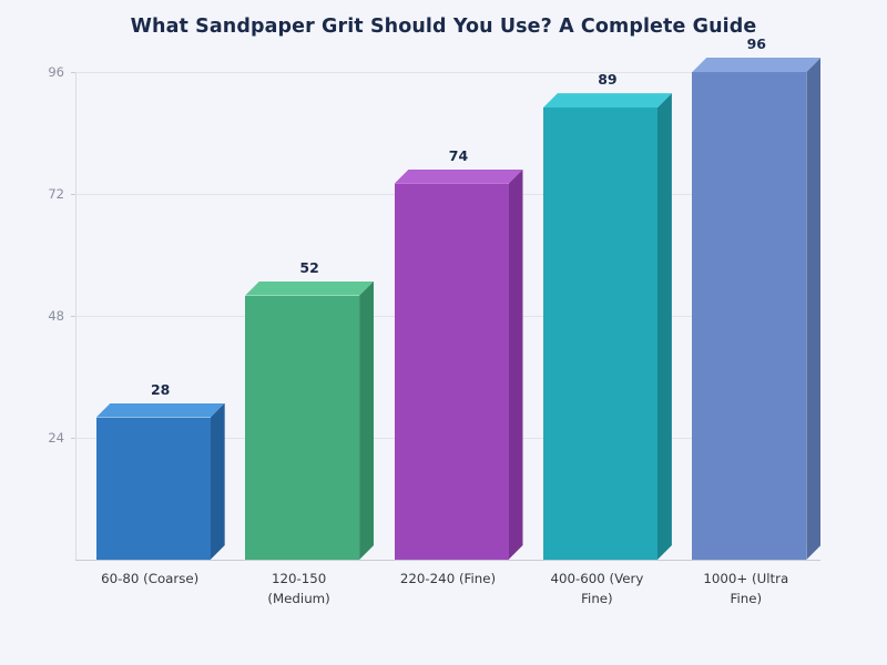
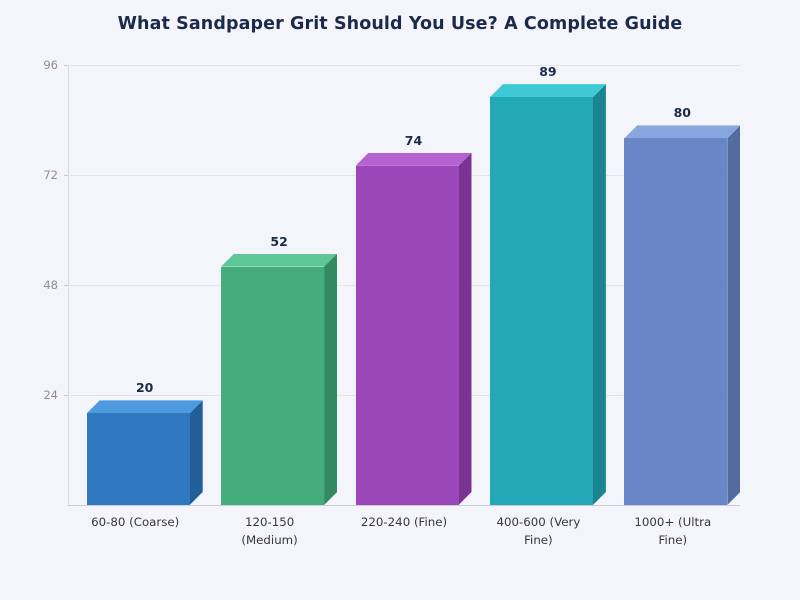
60-80 (Coarse): 28 -> 20
1000+ (Ultra Fine): 96 -> 80
